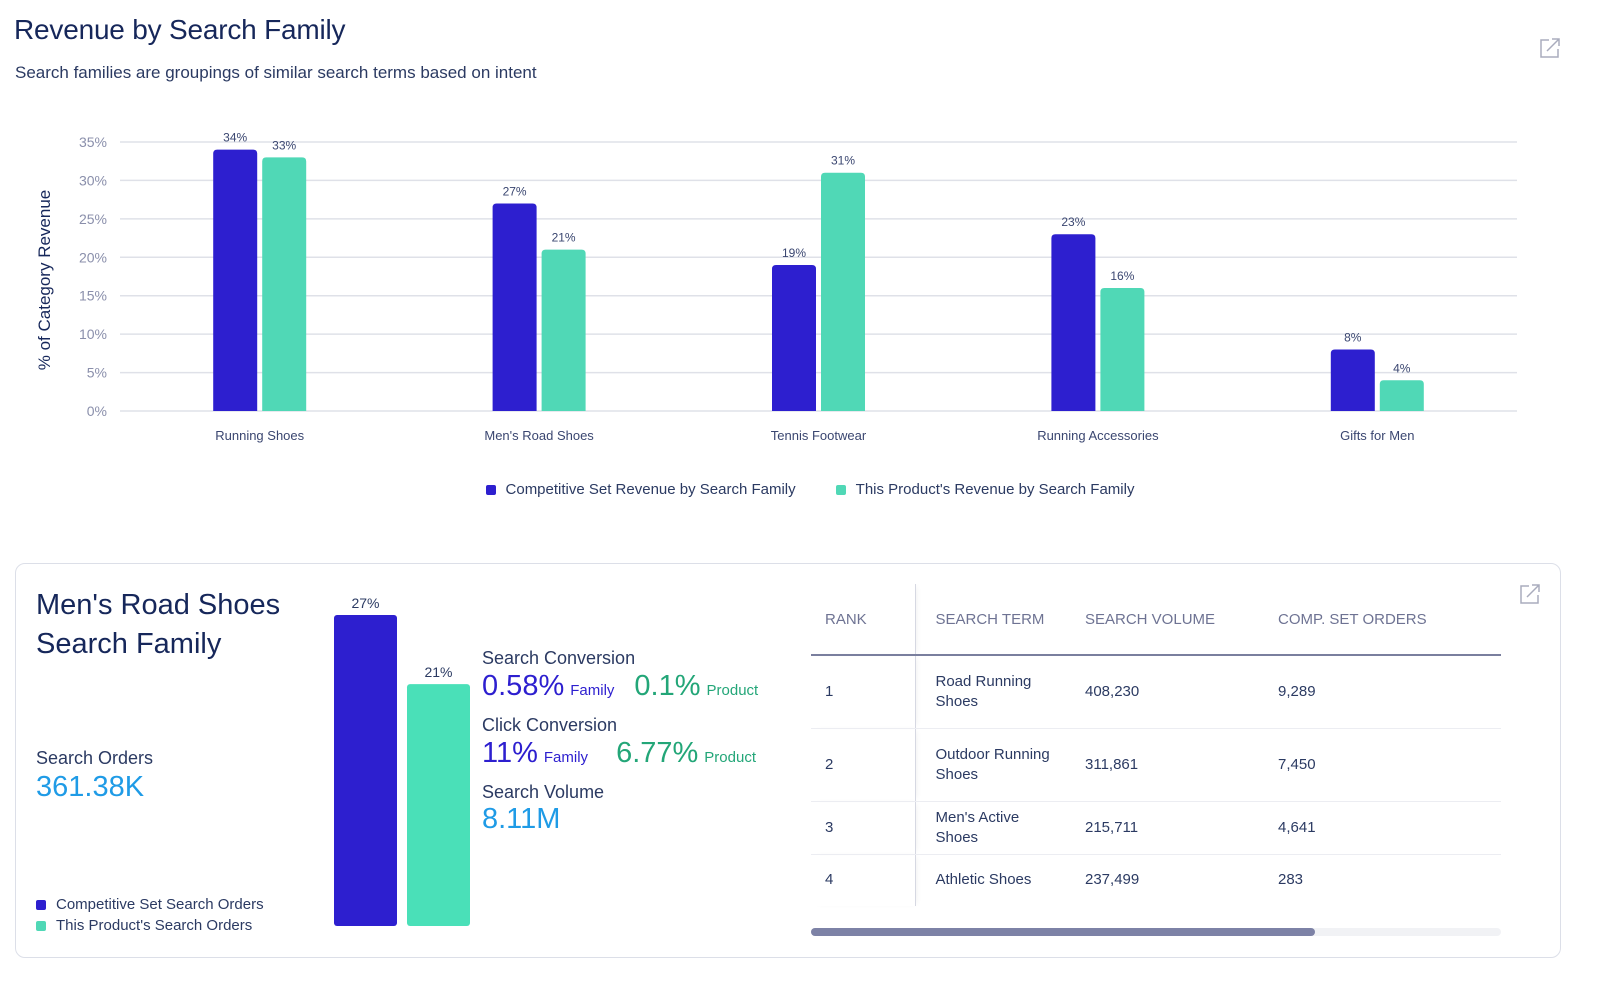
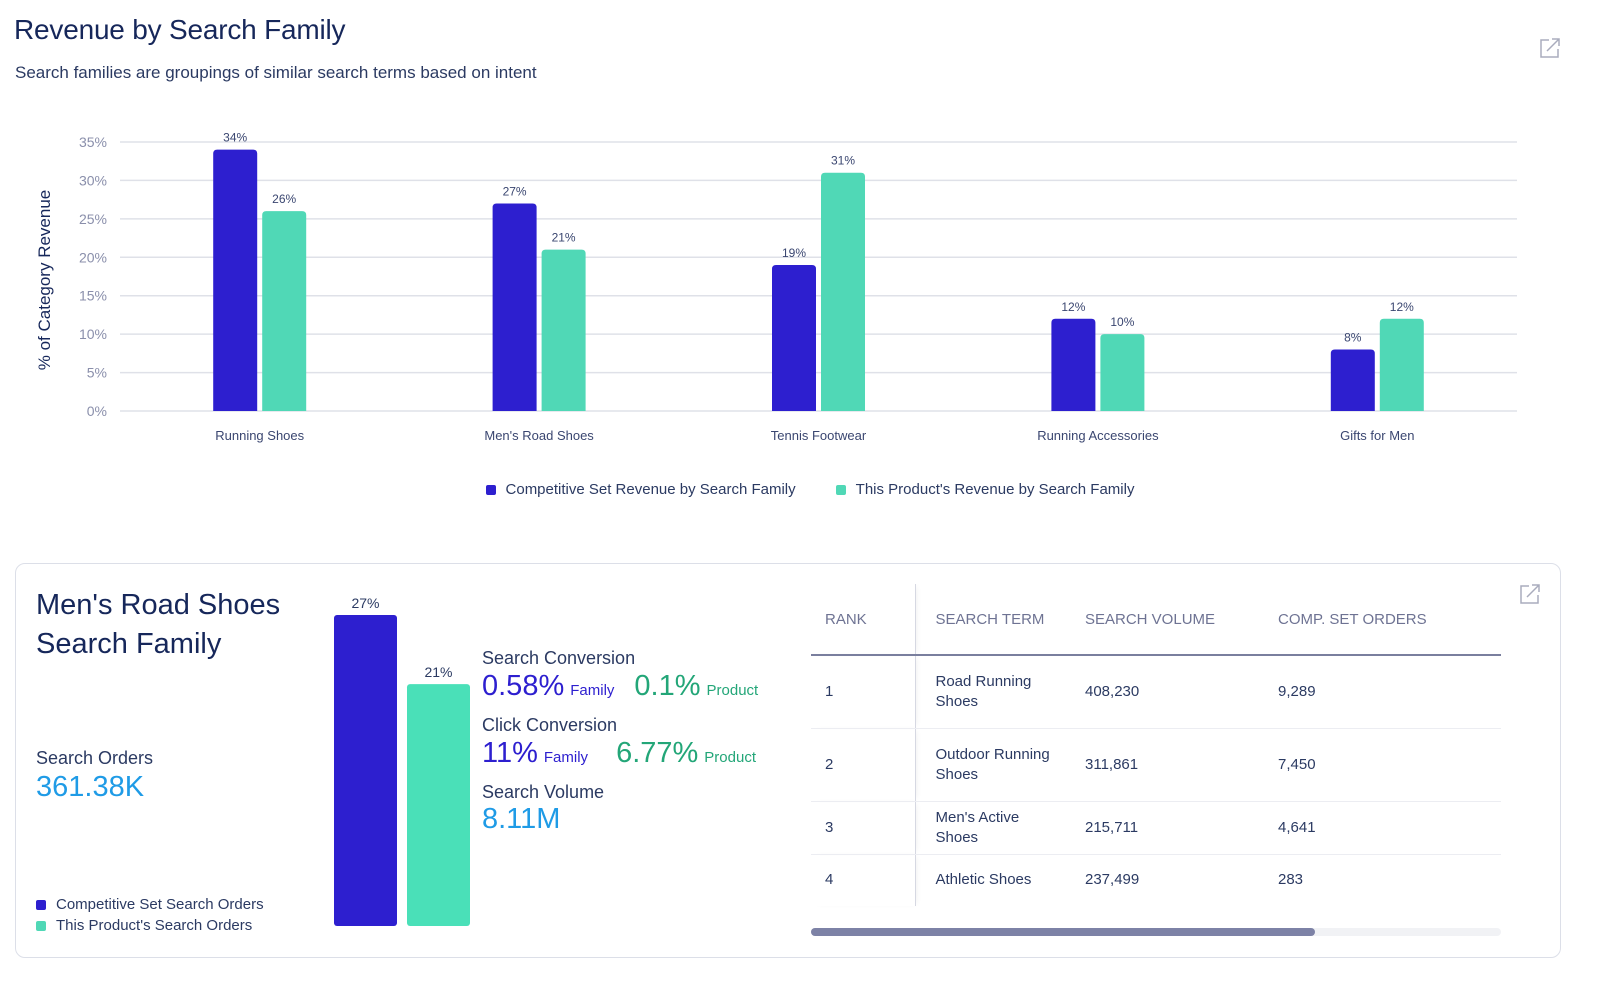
This Product's Revenue by Search Family/Running Shoes: 33% -> 26%
Competitive Set Revenue by Search Family/Running Accessories: 23% -> 12%
This Product's Revenue by Search Family/Running Accessories: 16% -> 10%
This Product's Revenue by Search Family/Gifts for Men: 4% -> 12%
